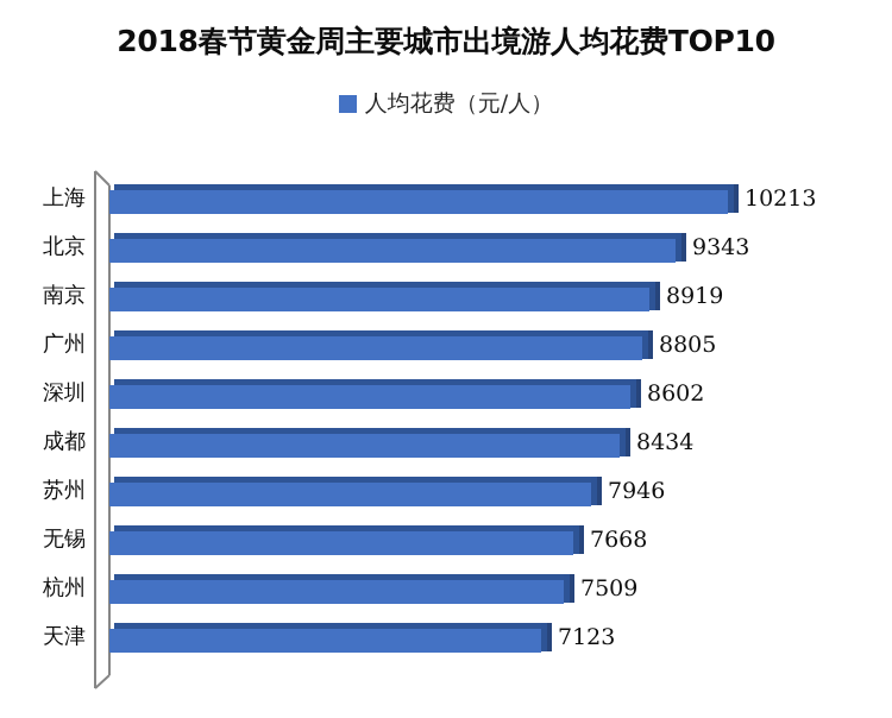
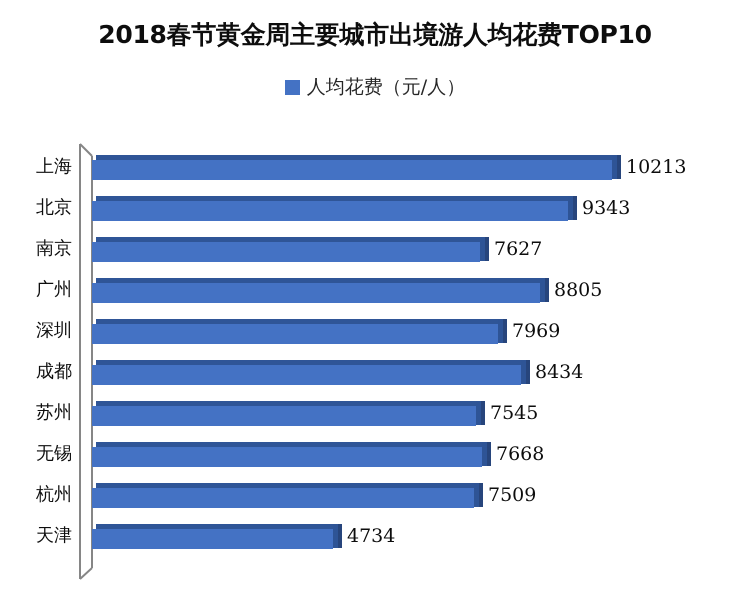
南京: 8919 -> 7627
深圳: 8602 -> 7969
苏州: 7946 -> 7545
天津: 7123 -> 4734
